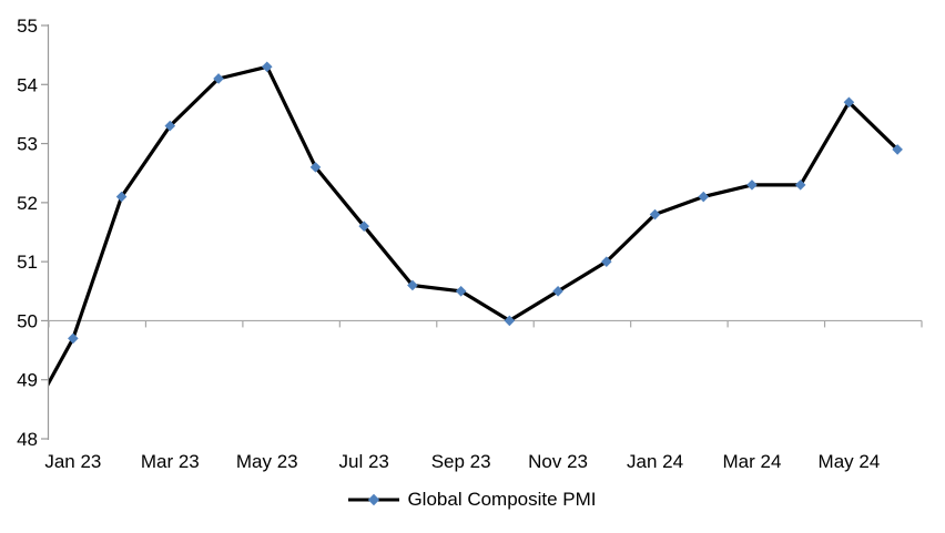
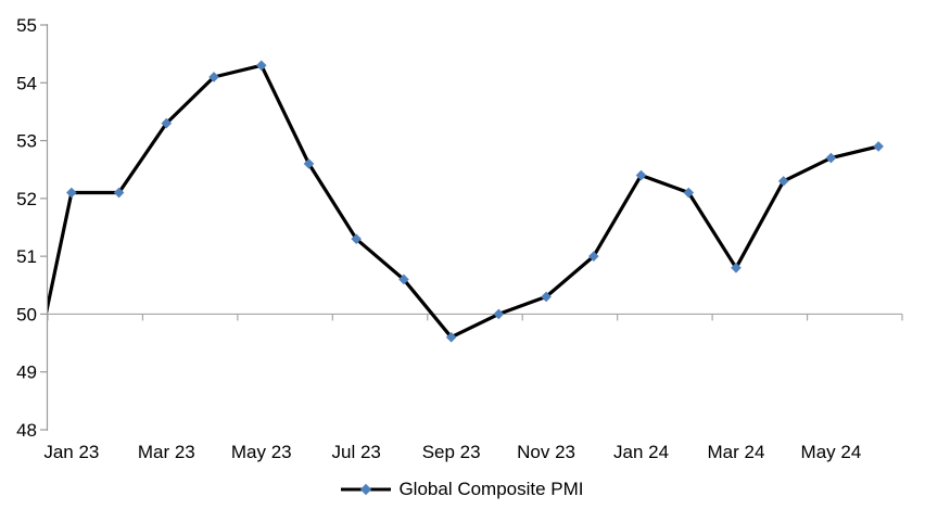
Jan 23: 49.7 -> 52.1
Jul 23: 51.6 -> 51.3
Sep 23: 50.5 -> 49.6
Nov 23: 50.5 -> 50.3
Jan 24: 51.8 -> 52.4
Mar 24: 52.3 -> 50.8
May 24: 53.7 -> 52.7
